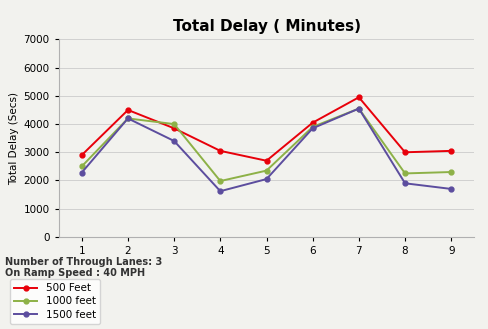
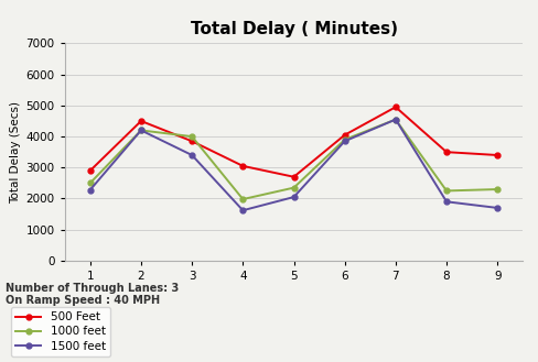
500 Feet/8: 3000 -> 3500
500 Feet/9: 3050 -> 3400
